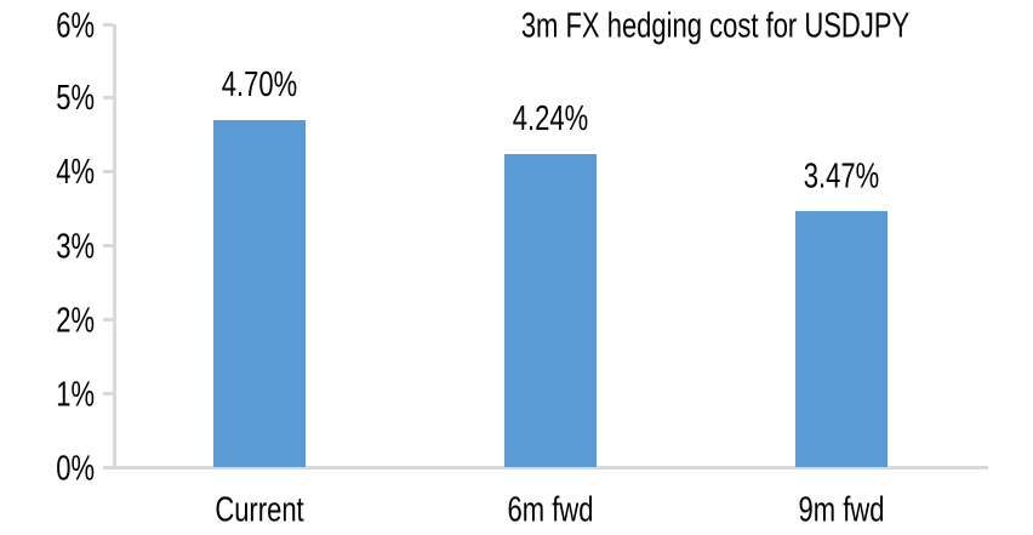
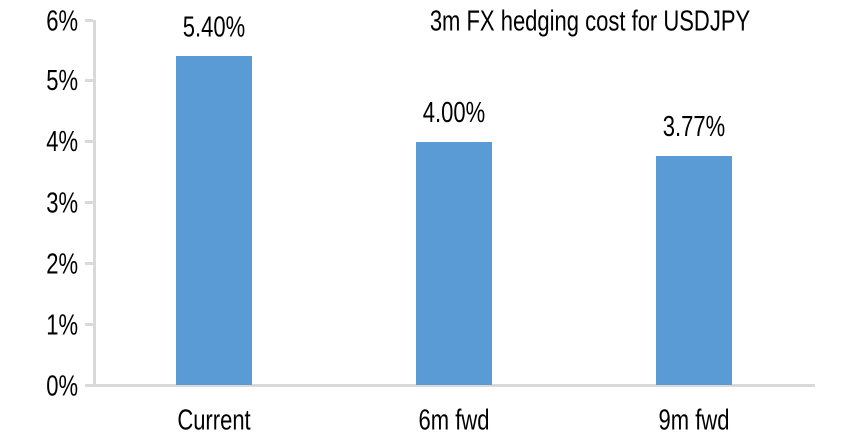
Current: 4.70% -> 5.40%
6m fwd: 4.24% -> 4.00%
9m fwd: 3.47% -> 3.77%
